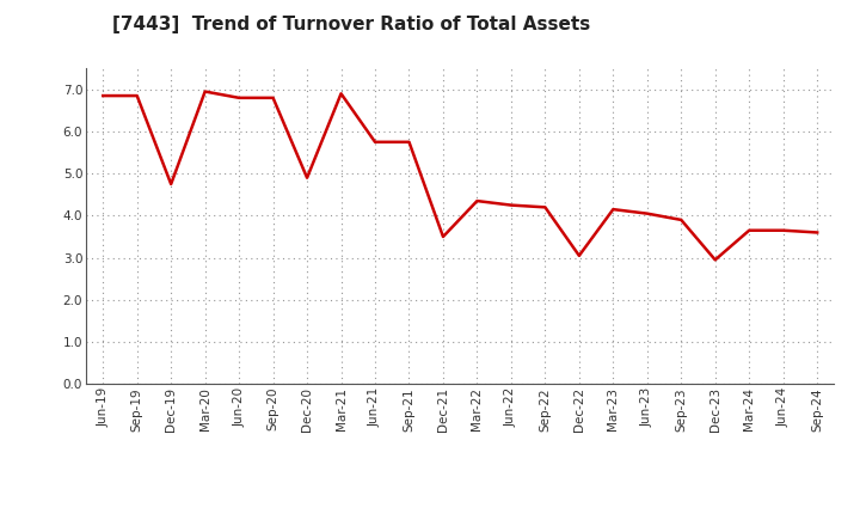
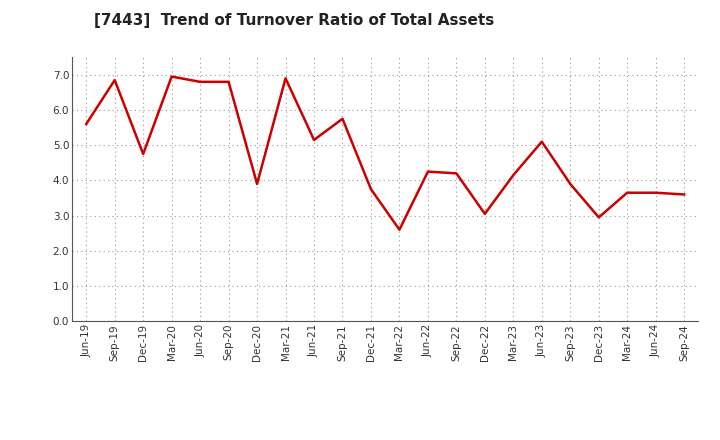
Jun-19: 6.85 -> 5.60
Dec-20: 4.90 -> 3.90
Jun-21: 5.75 -> 5.15
Dec-21: 3.50 -> 3.75
Mar-22: 4.35 -> 2.60
Jun-23: 4.05 -> 5.10
